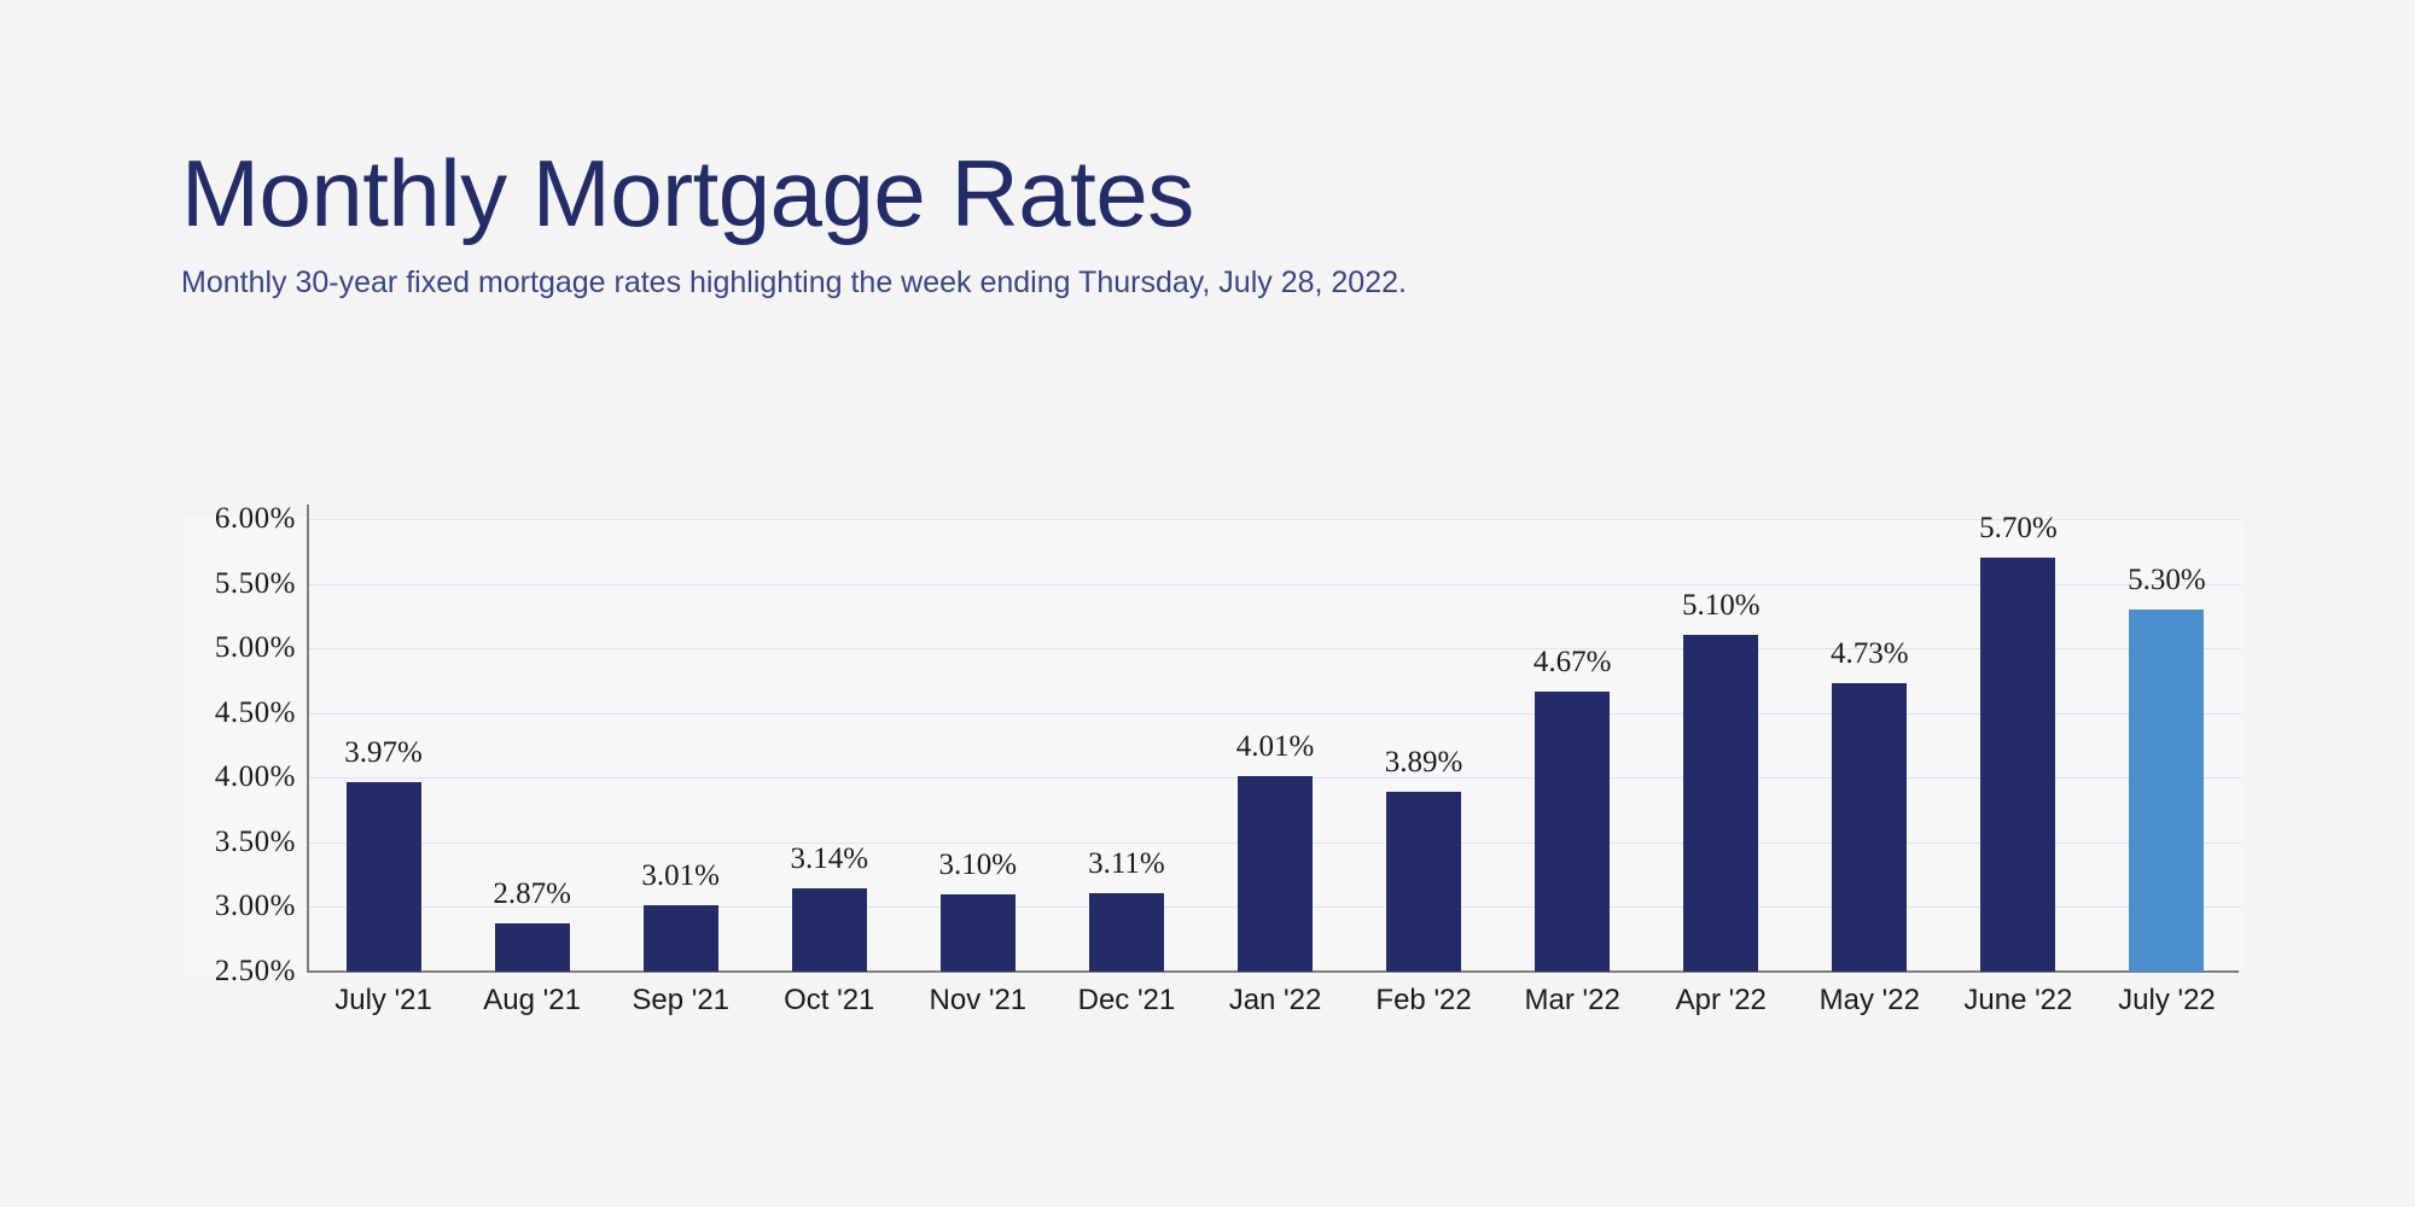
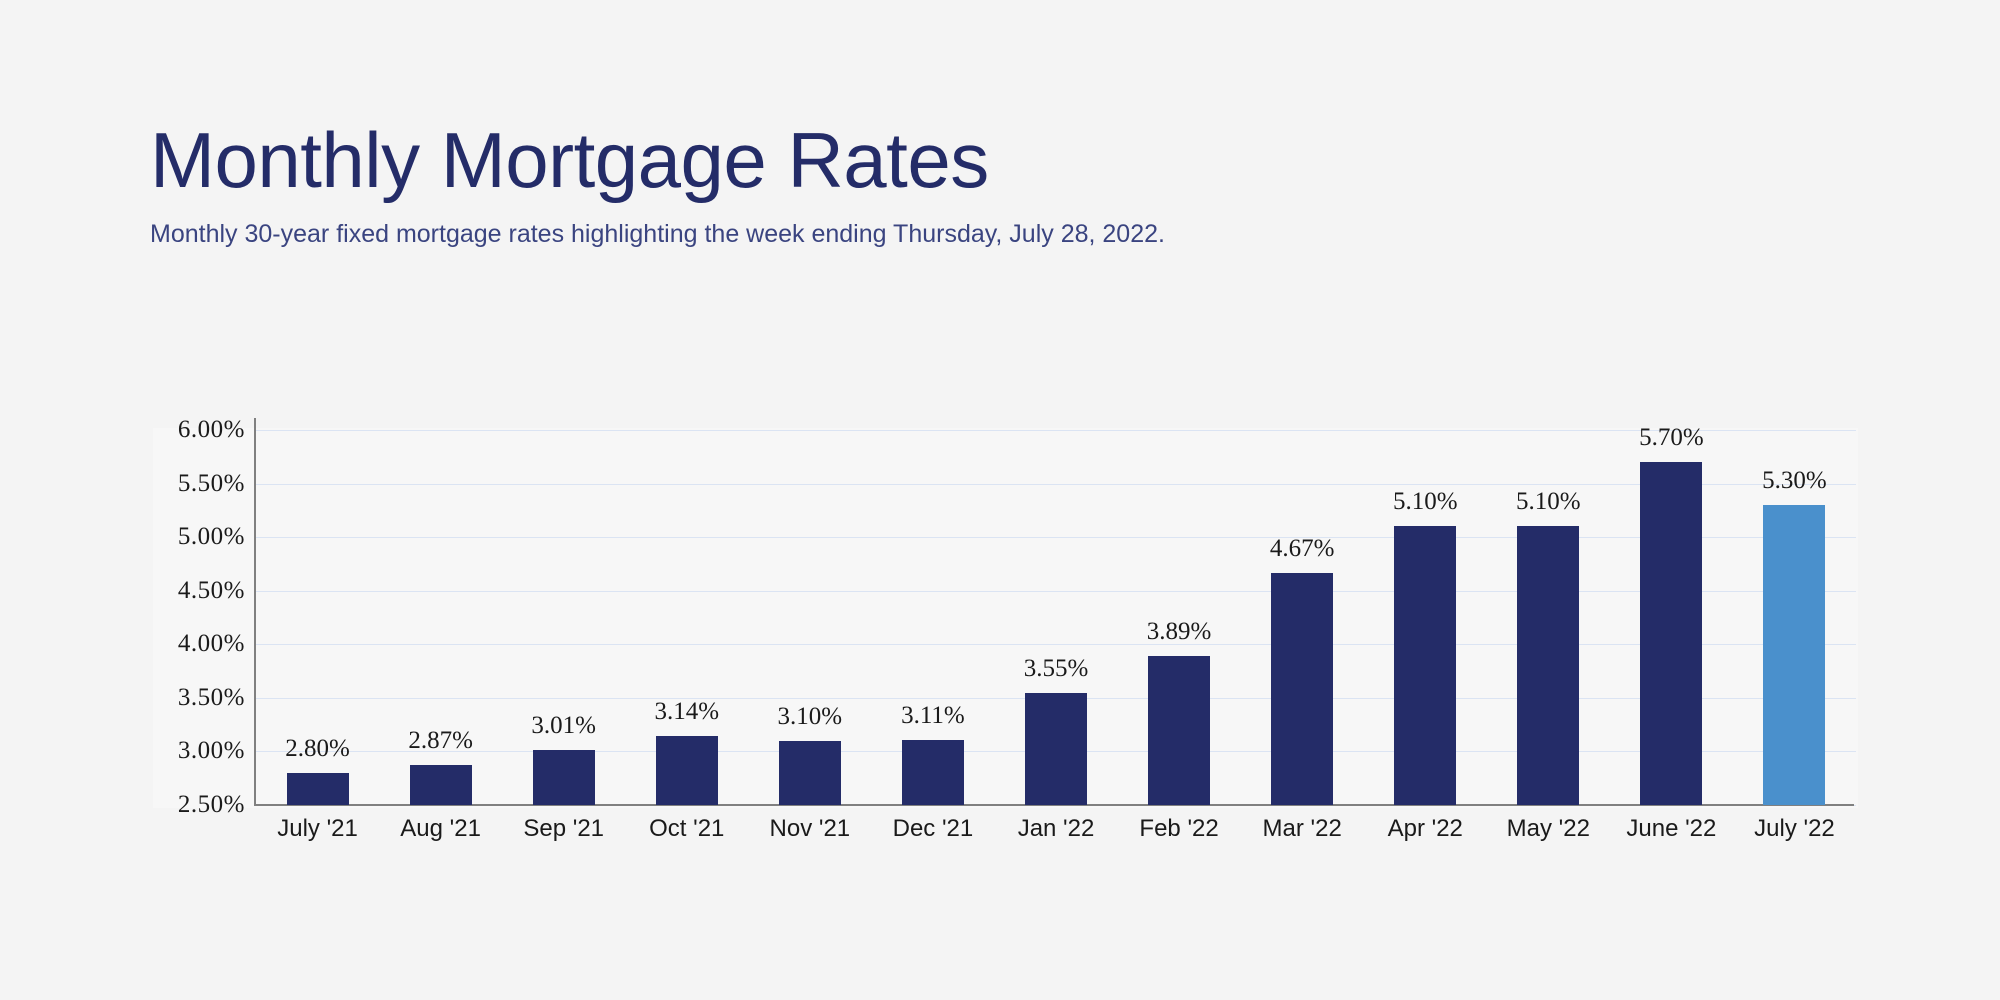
July '21: 3.97% -> 2.80%
Jan '22: 4.01% -> 3.55%
May '22: 4.73% -> 5.10%
